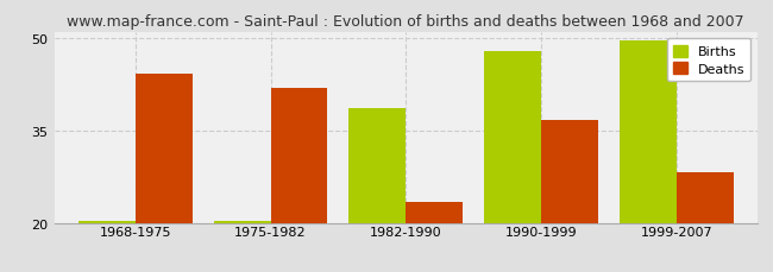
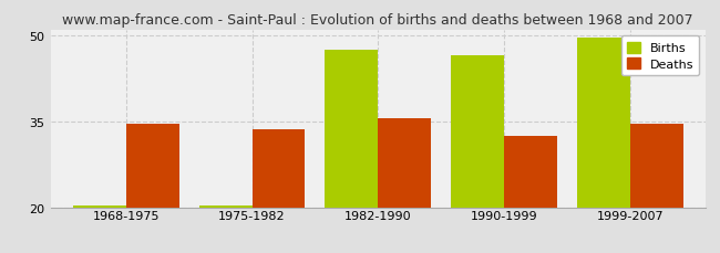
Deaths/1968-1975: 44.2 -> 34.5
Deaths/1975-1982: 41.8 -> 33.5
Births/1982-1990: 38.6 -> 47.5
Deaths/1982-1990: 23.4 -> 35.5
Births/1990-1999: 47.8 -> 46.5
Deaths/1990-1999: 36.6 -> 32.5
Deaths/1999-2007: 28.2 -> 34.5
